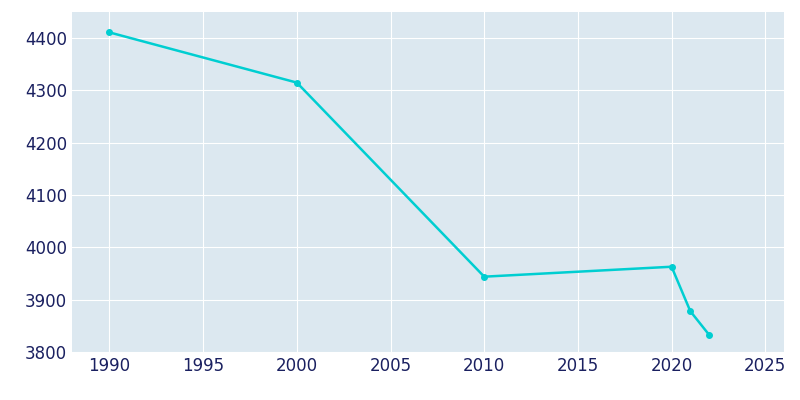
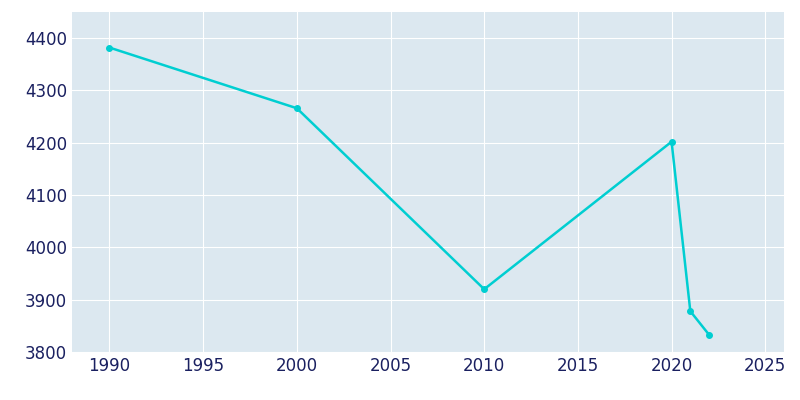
1990: 4411 -> 4382
2000: 4315 -> 4266
2010: 3944 -> 3920
2020: 3963 -> 4202
